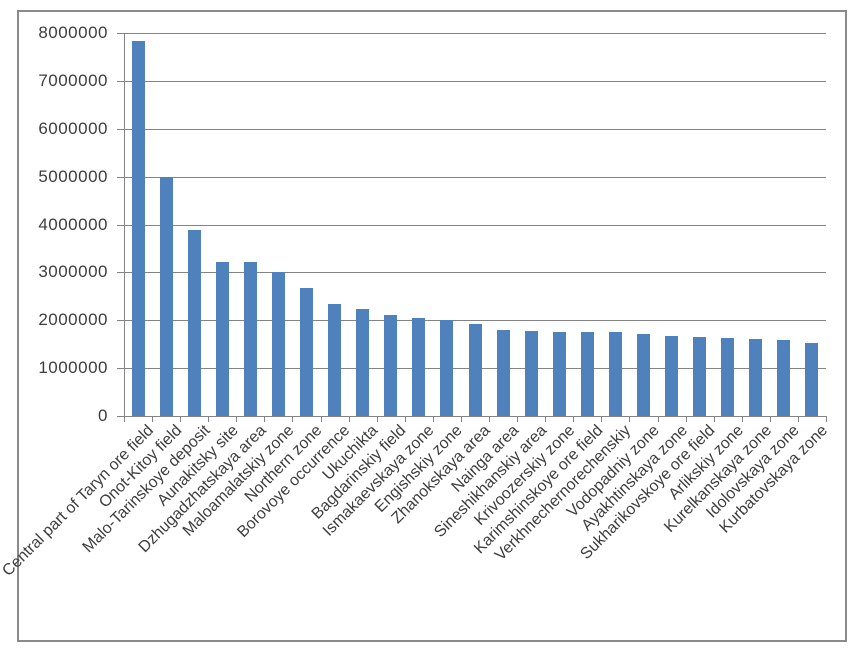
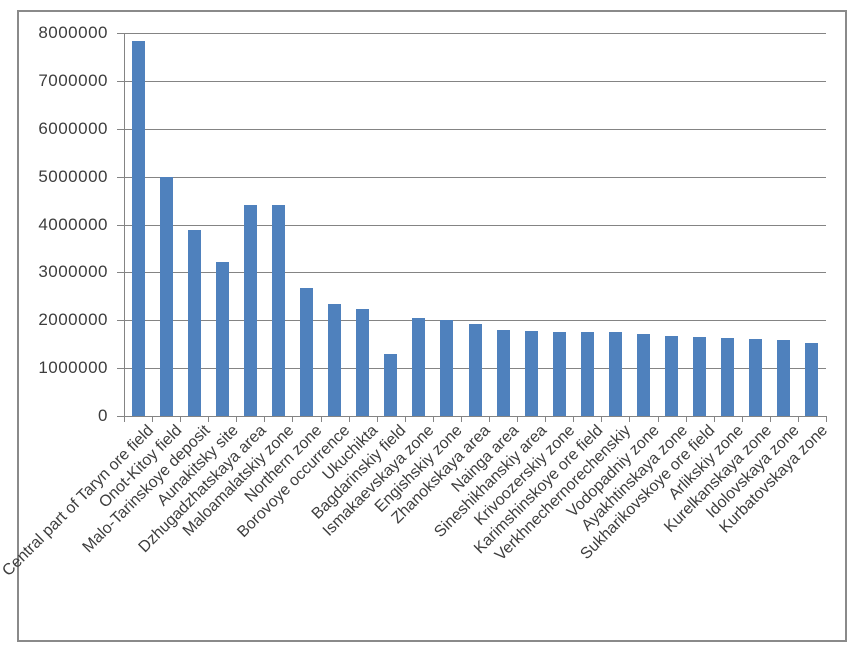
Dzhugadzhatskaya area: 3200000 -> 4400000
Maloamalatskiy zone: 3000000 -> 4400000
Bagdarinskiy field: 2100000 -> 1300000
